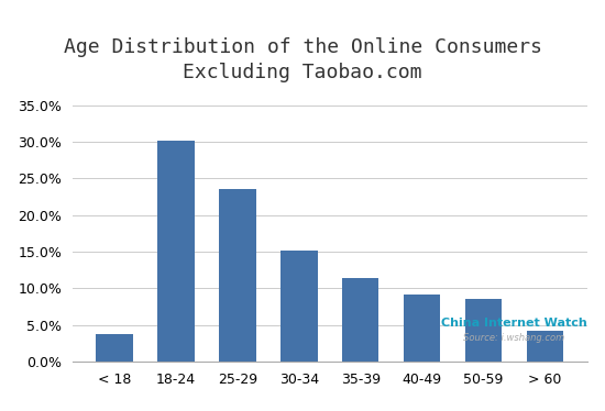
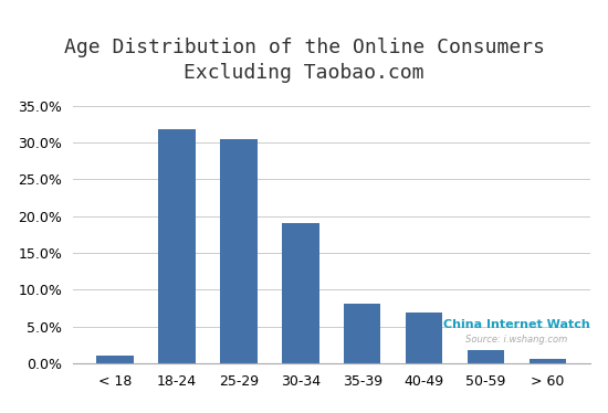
< 18: 3.8% -> 1.0%
18-24: 30.2% -> 31.8%
25-29: 23.6% -> 30.5%
30-34: 15.2% -> 19.0%
35-39: 11.4% -> 8.1%
40-49: 9.2% -> 6.9%
50-59: 8.6% -> 1.8%
> 60: 4.2% -> 0.6%
